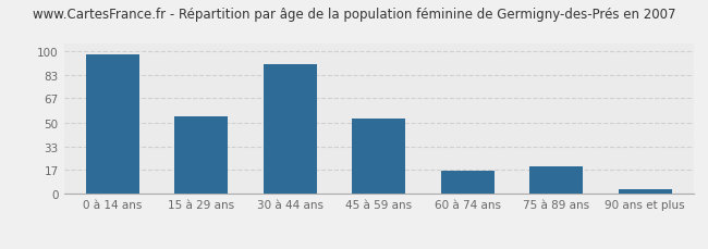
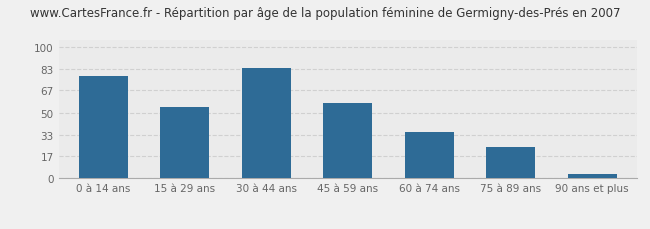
0 à 14 ans: 98 -> 78
30 à 44 ans: 91 -> 84
45 à 59 ans: 53 -> 57
60 à 74 ans: 16 -> 35
75 à 89 ans: 19 -> 24
